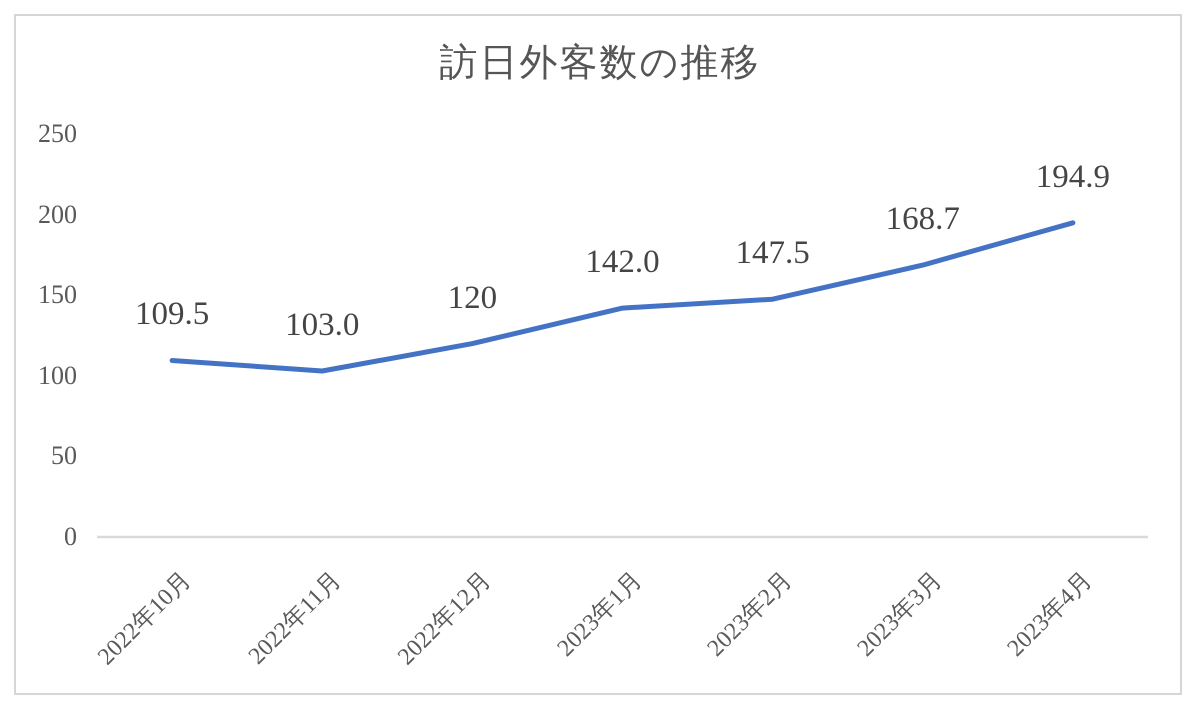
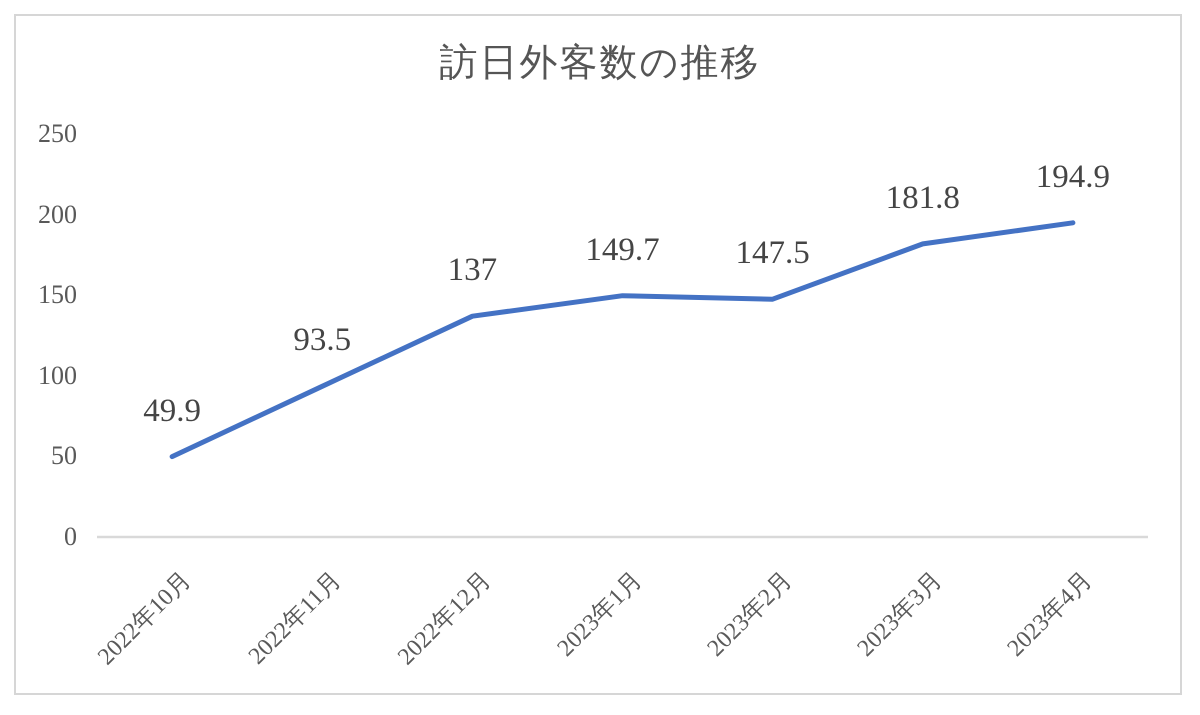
2022年10月: 109.5 -> 49.9
2022年11月: 103.0 -> 93.5
2022年12月: 120 -> 137
2023年1月: 142.0 -> 149.7
2023年3月: 168.7 -> 181.8
